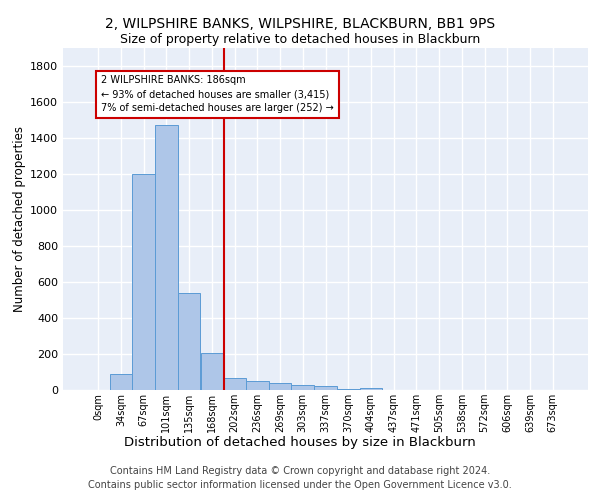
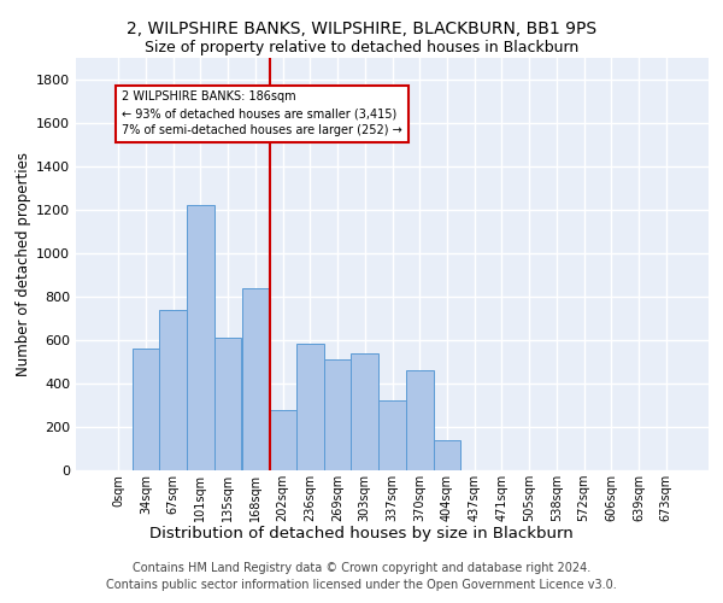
34sqm: 90 -> 560
67sqm: 1200 -> 740
101sqm: 1470 -> 1220
135sqm: 540 -> 610
168sqm: 200 -> 840
202sqm: 60 -> 280
236sqm: 50 -> 580
269sqm: 40 -> 510
303sqm: 20 -> 540
337sqm: 20 -> 320
370sqm: 0 -> 460
404sqm: 10 -> 140
